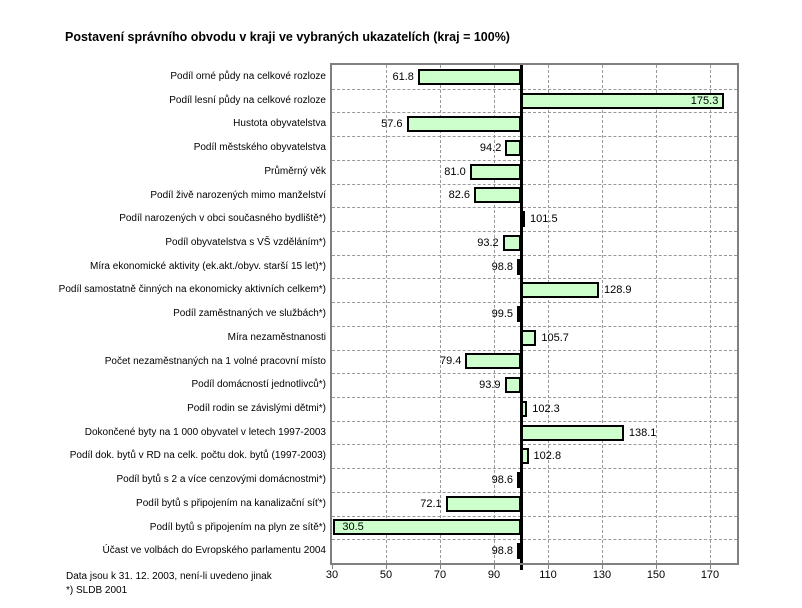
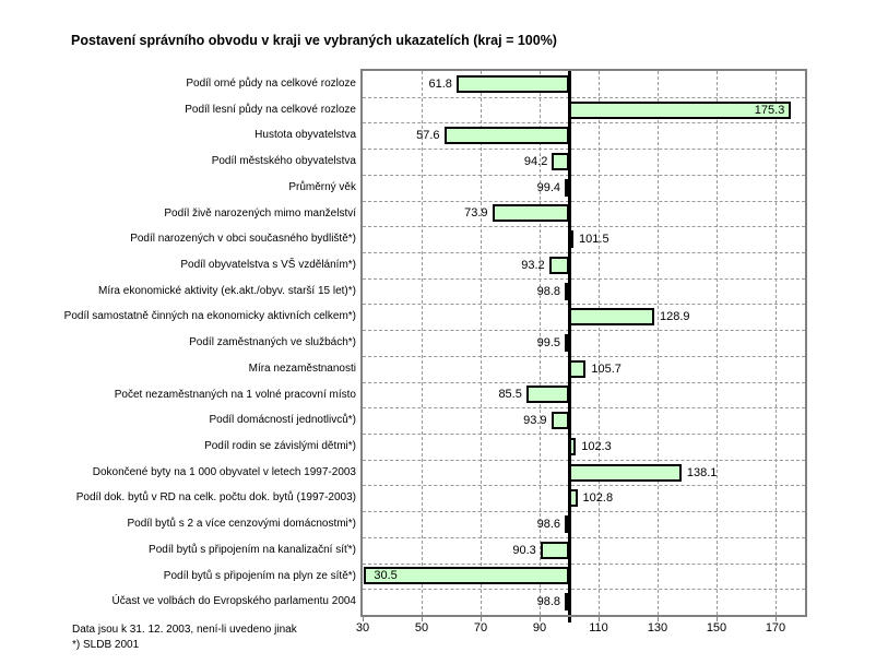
Průměrný věk: 81.0 -> 99.4
Podíl živě narozených mimo manželství: 82.6 -> 73.9
Počet nezaměstnaných na 1 volné pracovní místo: 79.4 -> 85.5
Podíl bytů s připojením na kanalizační síť*): 72.1 -> 90.3
